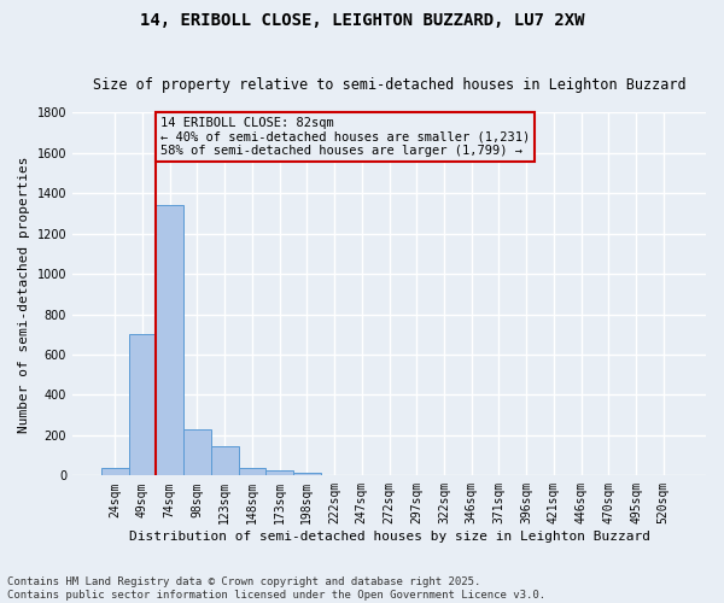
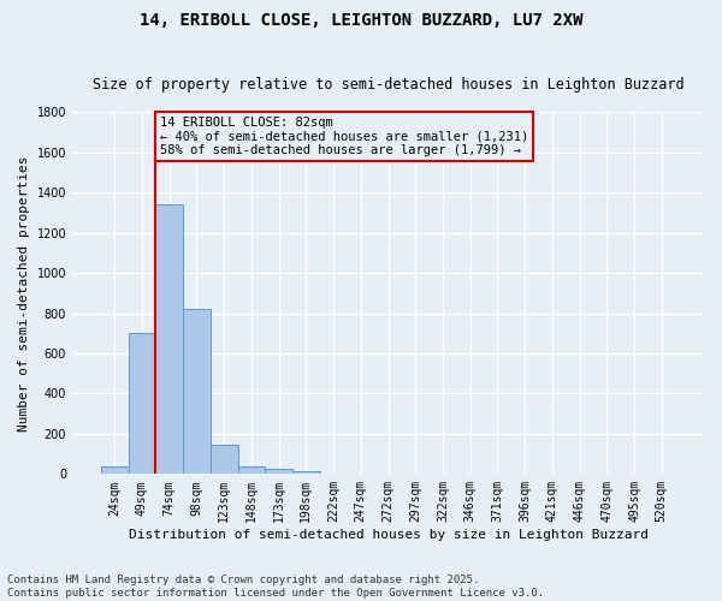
98sqm: 230 -> 820
